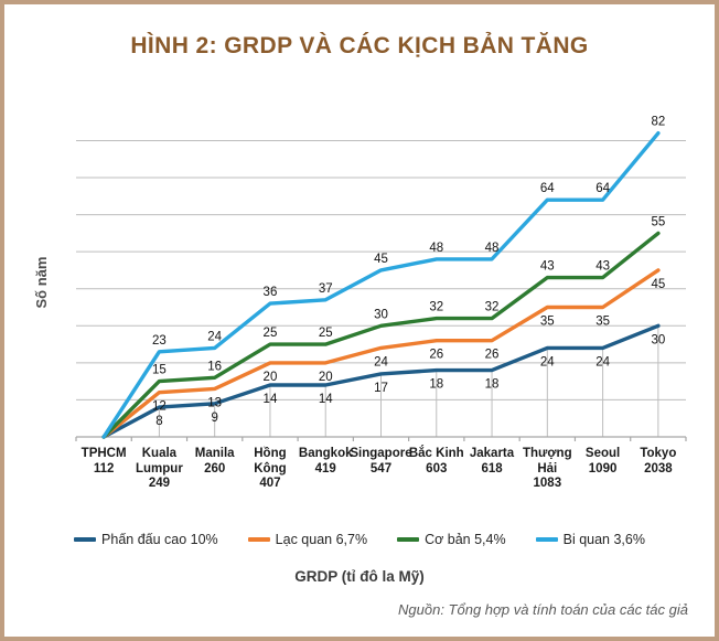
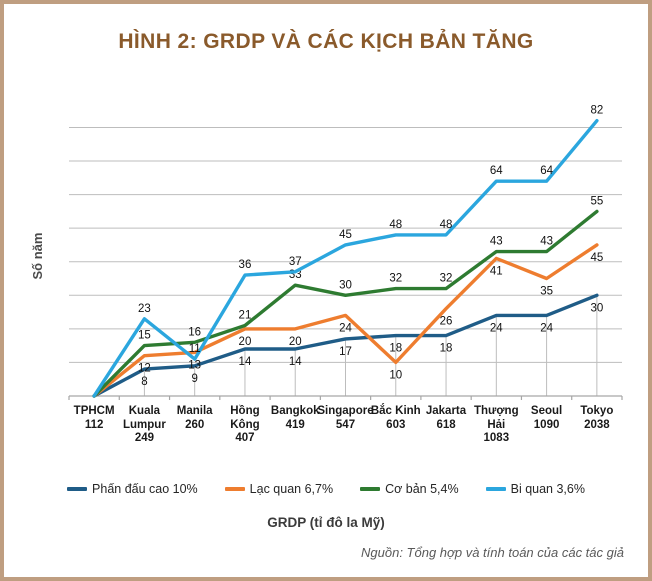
Bi quan 3,6%/Manila: 24 -> 11
Cơ bản 5,4%/Hồng Kông: 25 -> 21
Cơ bản 5,4%/Bangkok: 25 -> 33
Lạc quan 6,7%/Bắc Kinh: 26 -> 10
Lạc quan 6,7%/Thượng Hải: 35 -> 41
